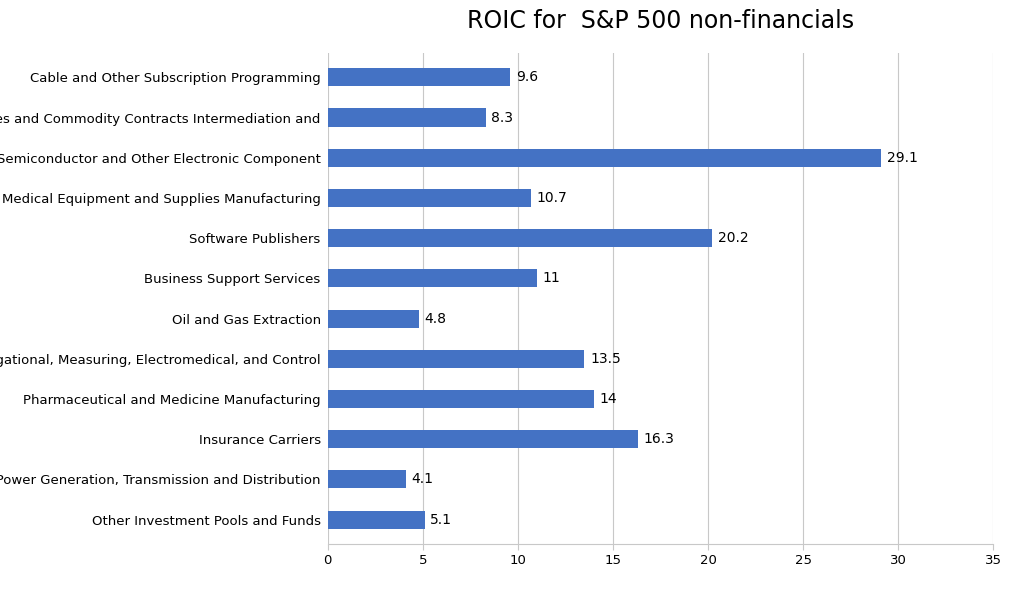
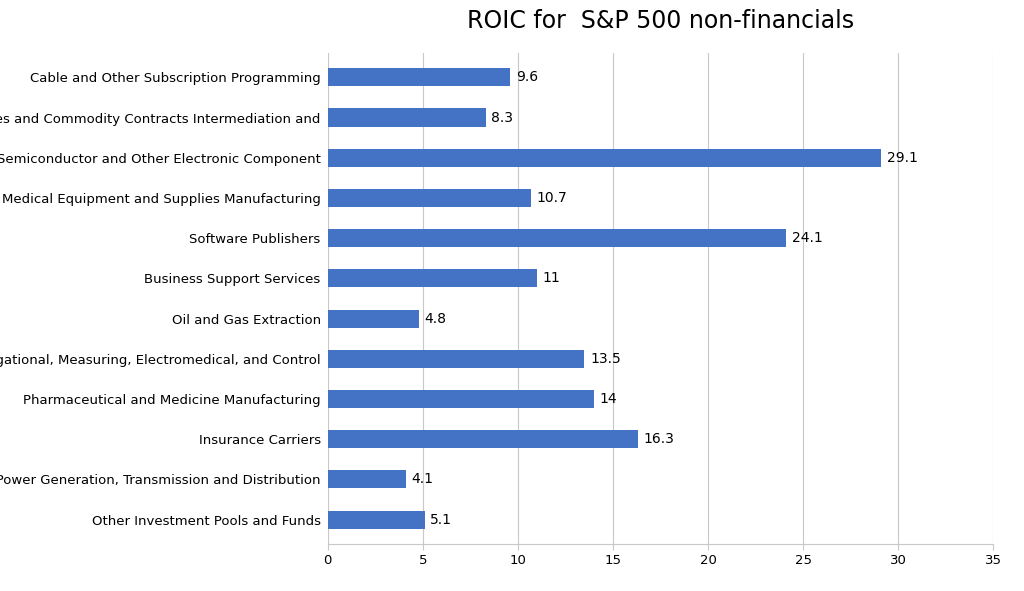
Software Publishers: 20.2 -> 24.1
